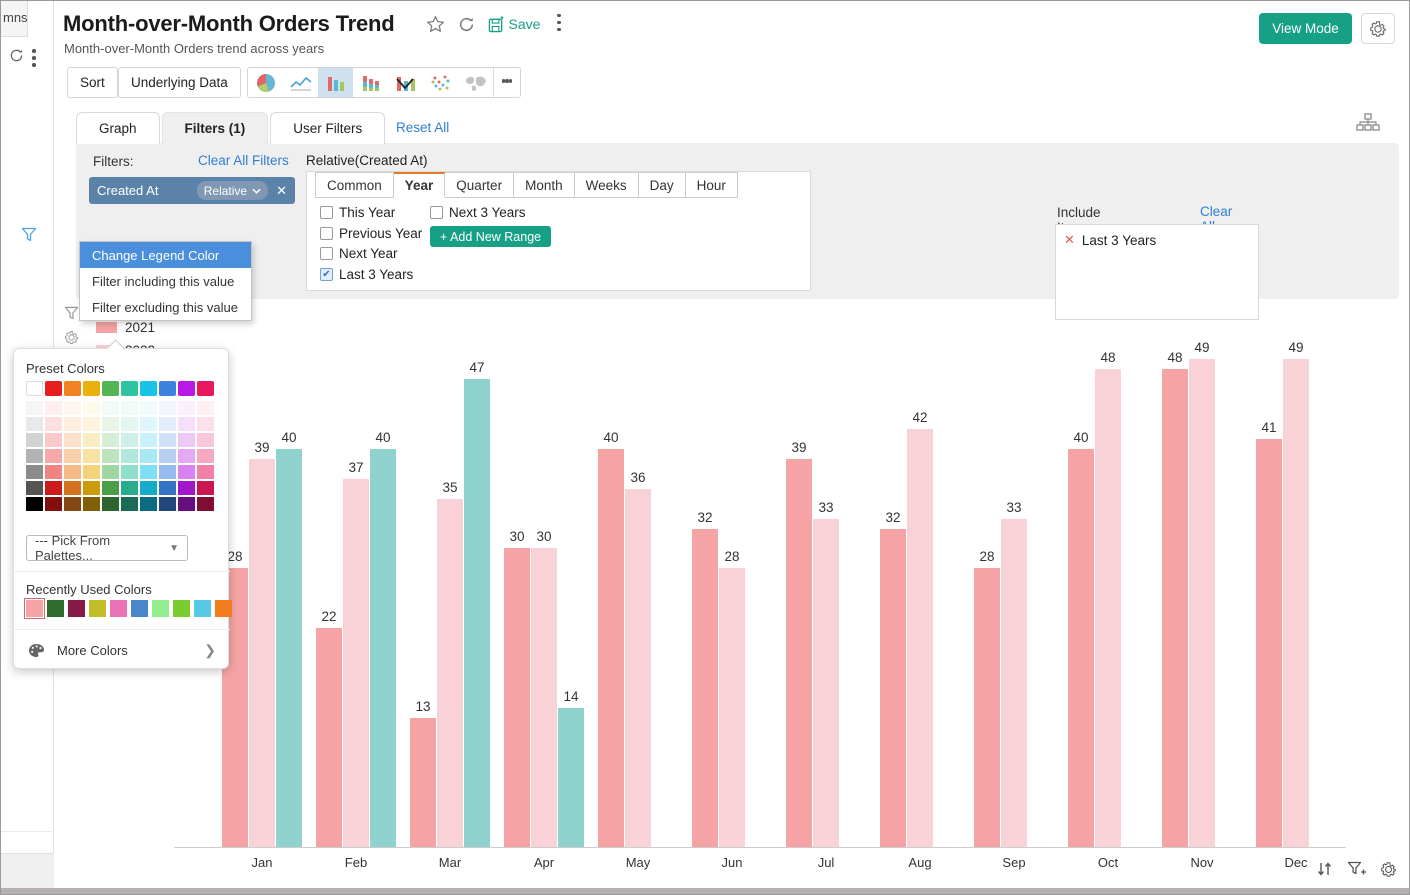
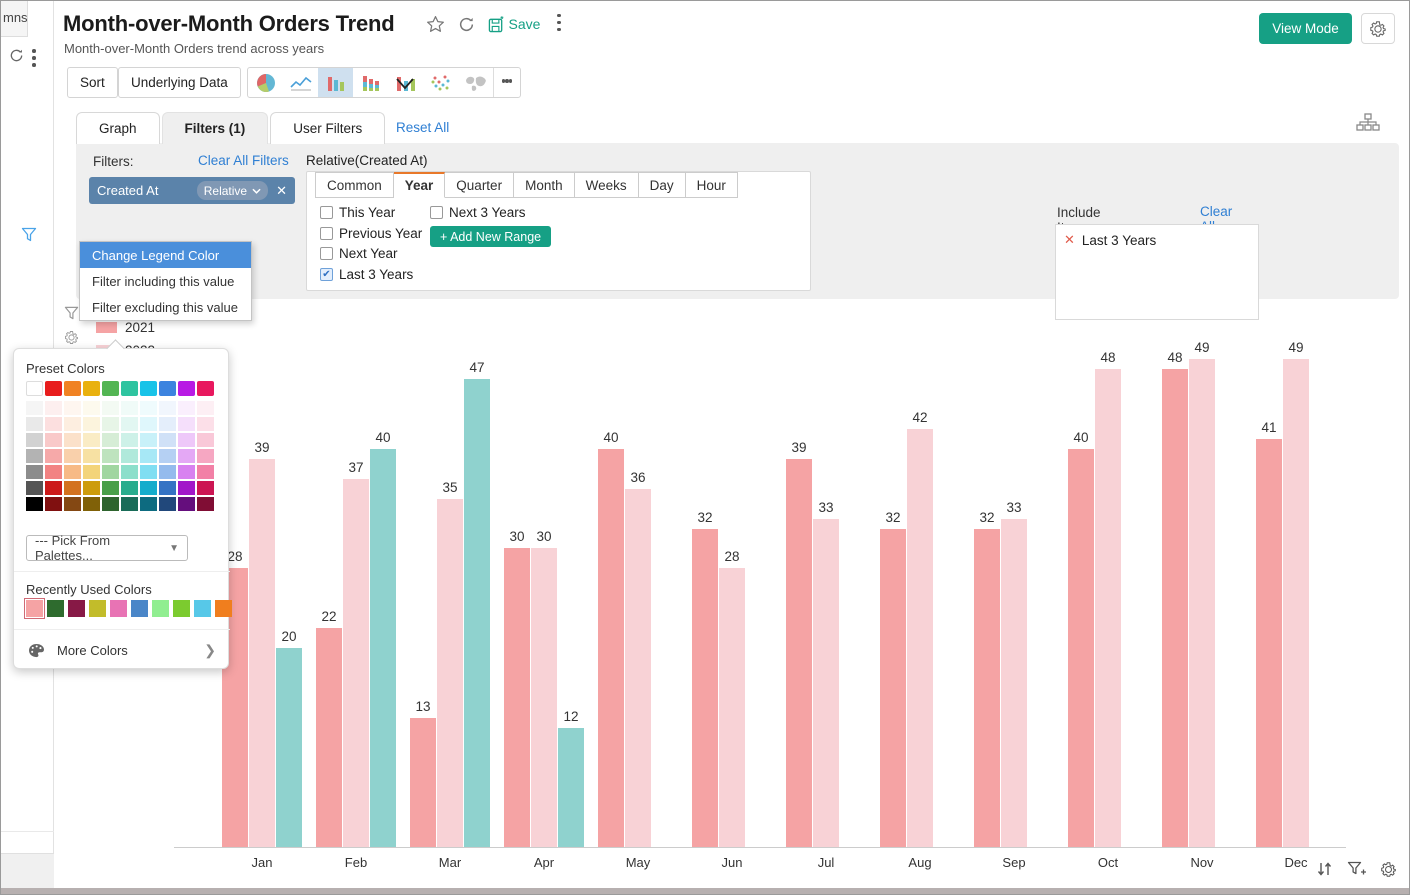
2023/Jan: 40 -> 20
2023/Apr: 14 -> 12
2021/Sep: 28 -> 32
